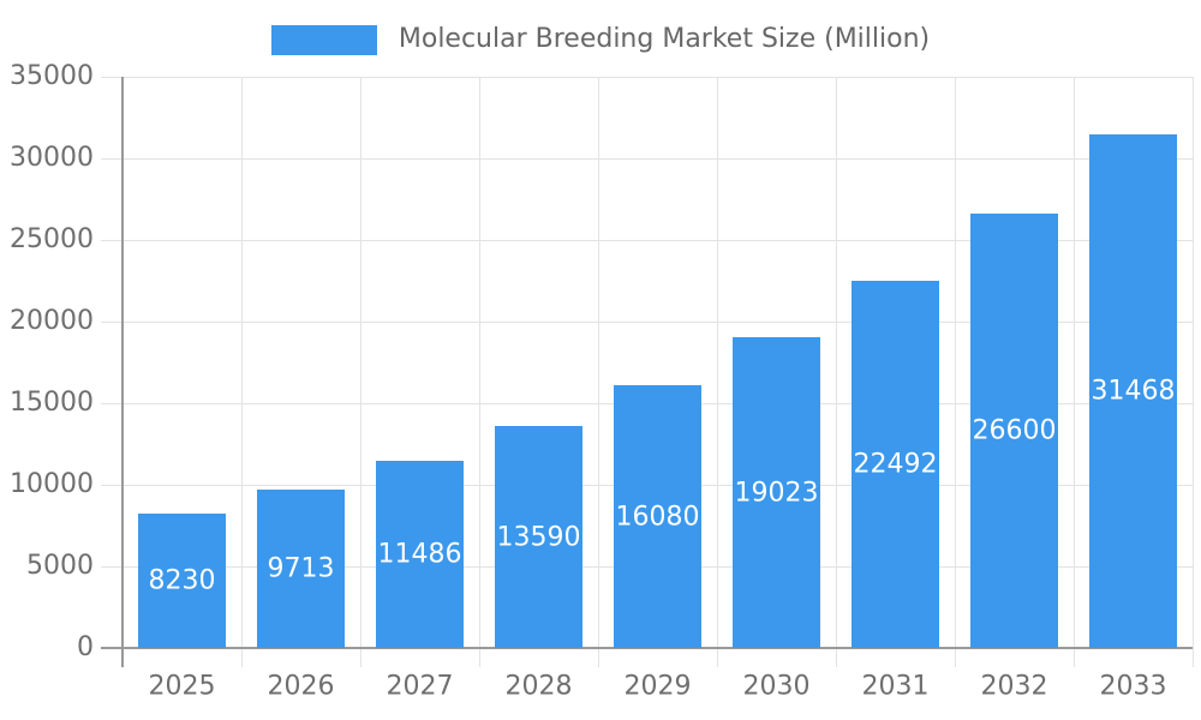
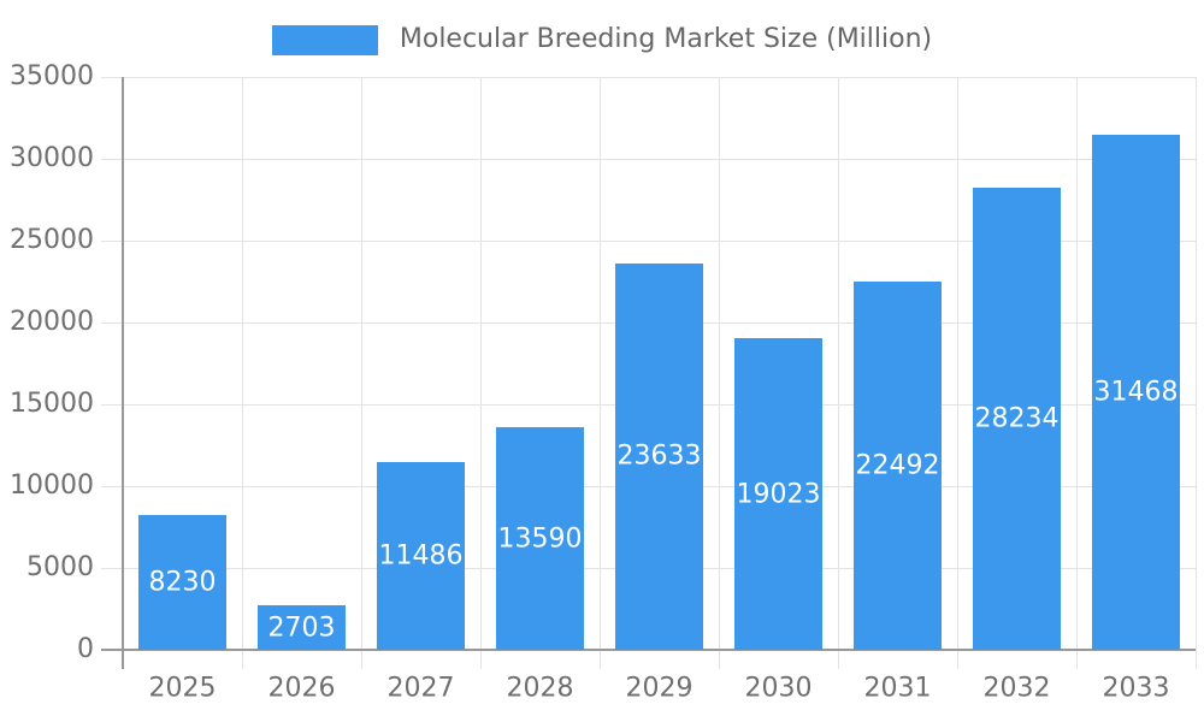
2026: 9713 -> 2703
2029: 16080 -> 23633
2032: 26600 -> 28234
